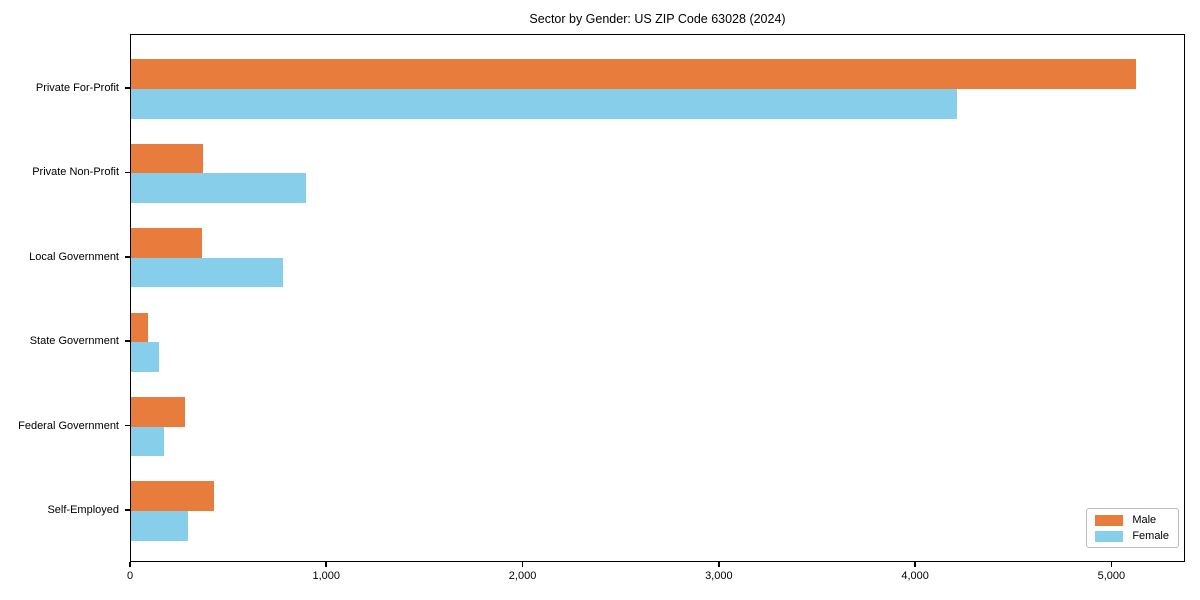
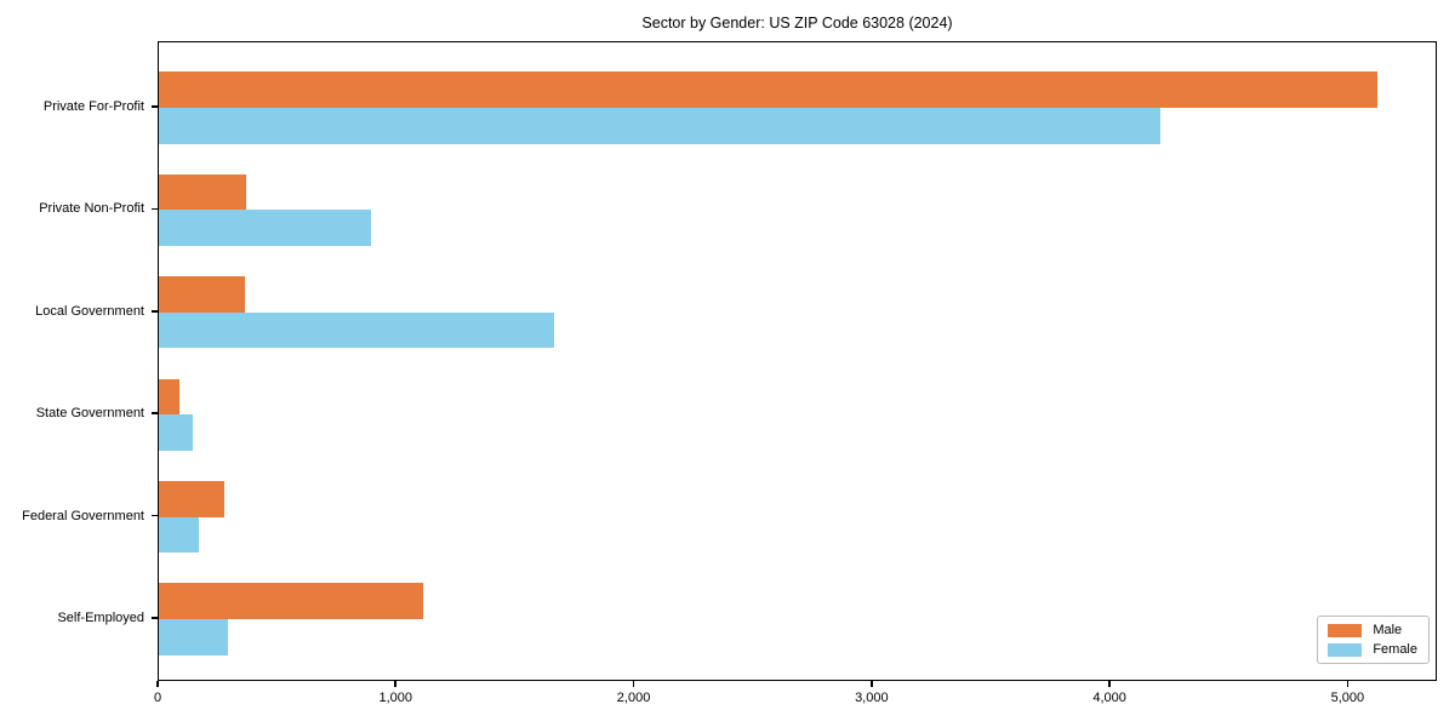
Female/Local Government: 780 -> 1660
Male/Self-Employed: 420 -> 1110
